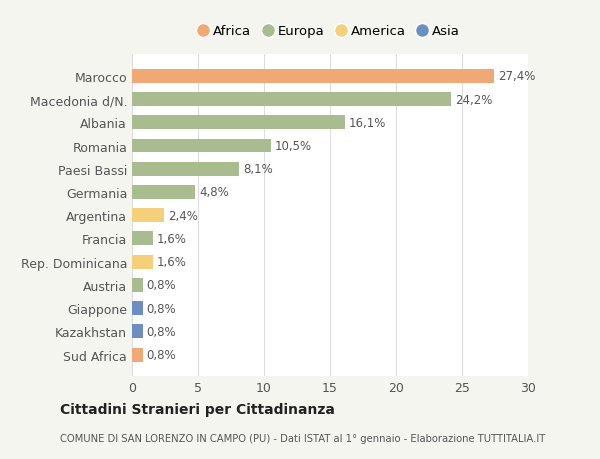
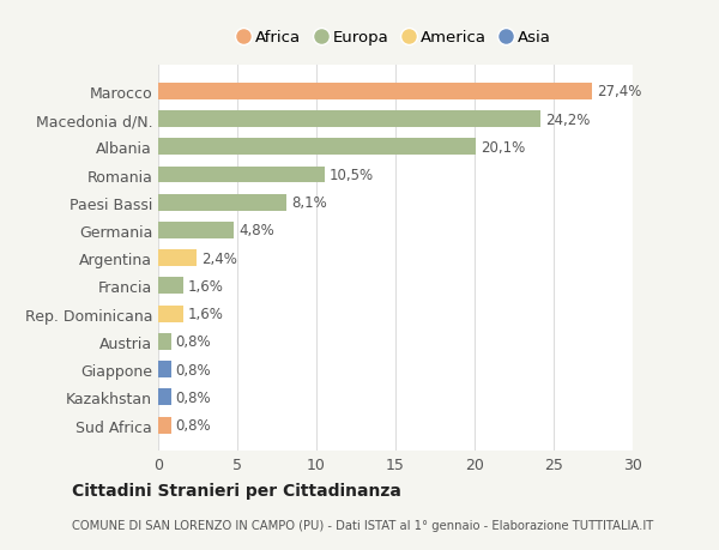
Albania: 16,1% -> 20,1%
